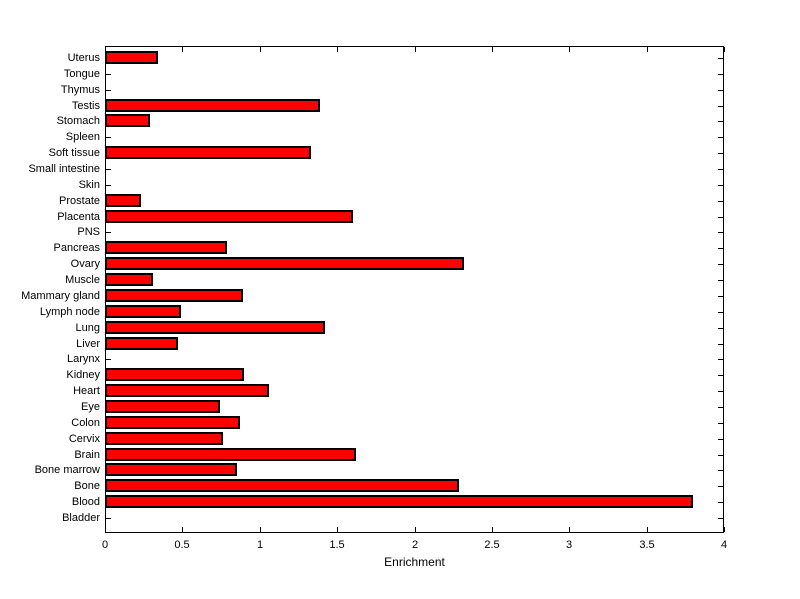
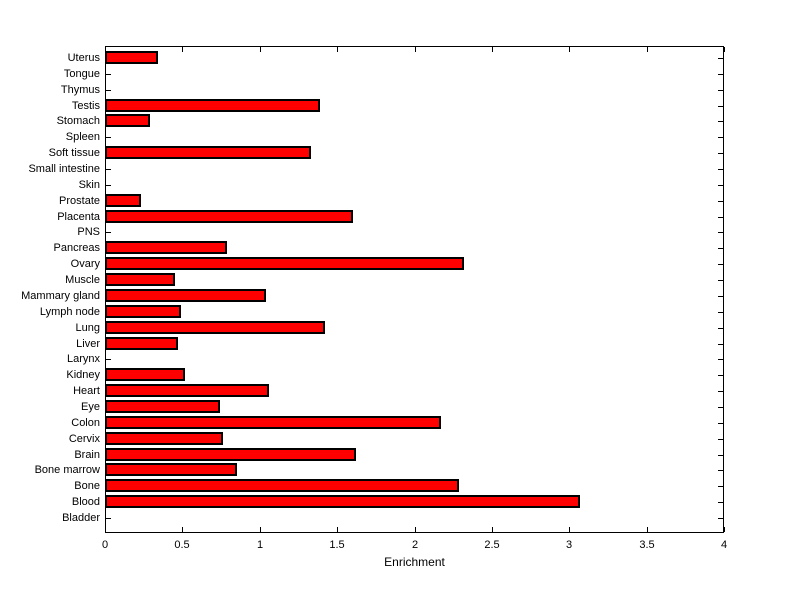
Muscle: 0.31 -> 0.45
Mammary gland: 0.89 -> 1.04
Kidney: 0.90 -> 0.52
Colon: 0.87 -> 2.17
Blood: 3.80 -> 3.07
